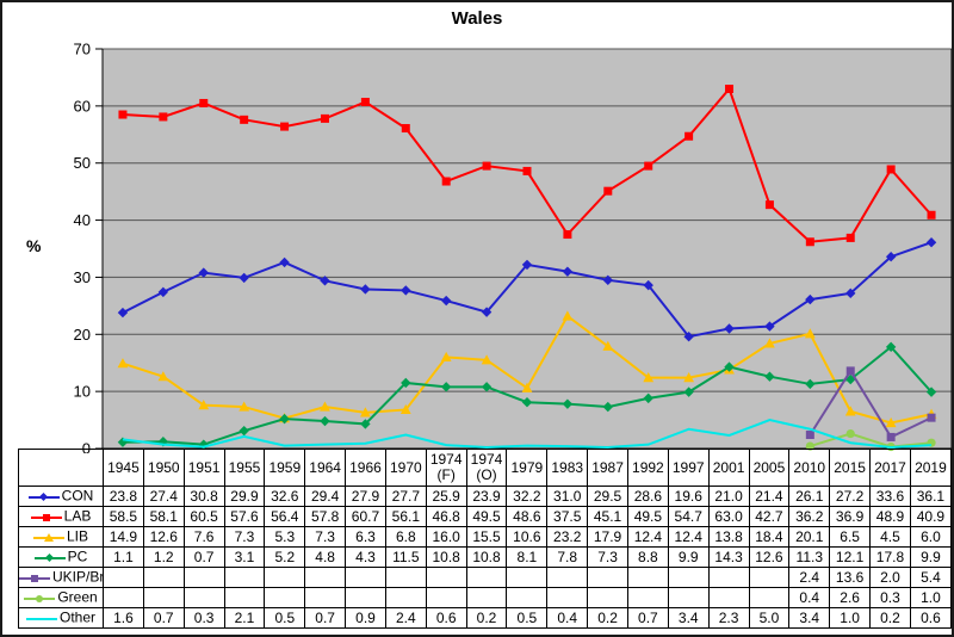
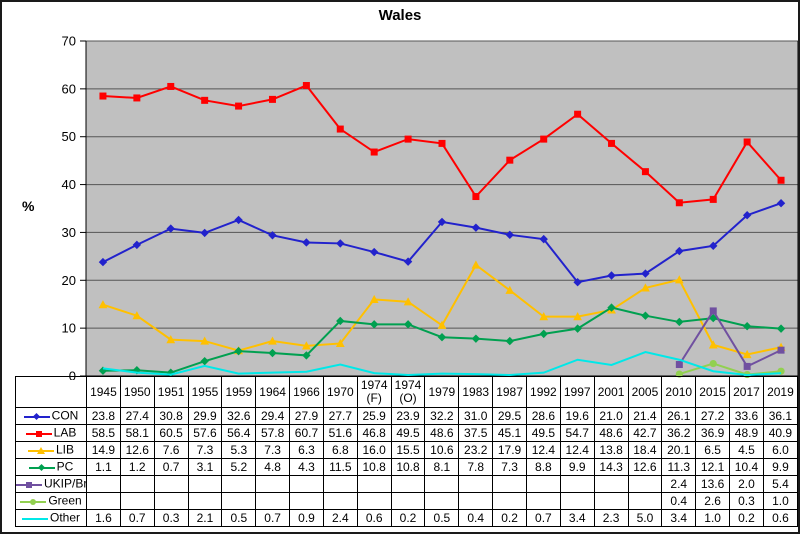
LAB/1970: 56.1 -> 51.6
LAB/2001: 63.0 -> 48.6
PC/2017: 17.8 -> 10.4
